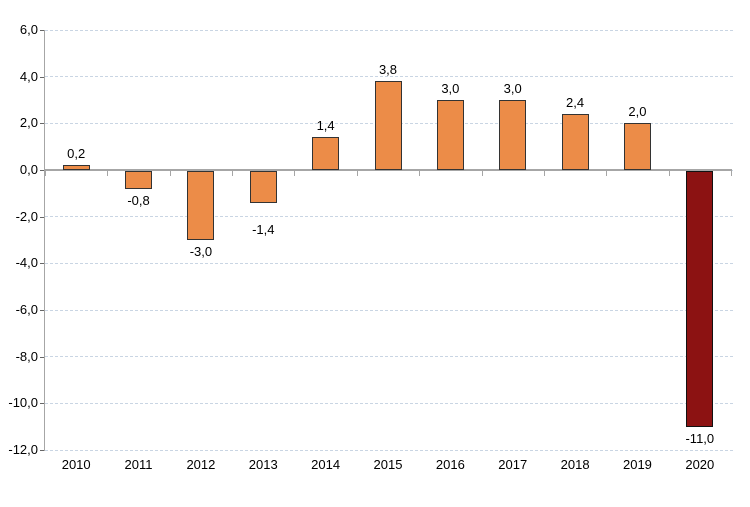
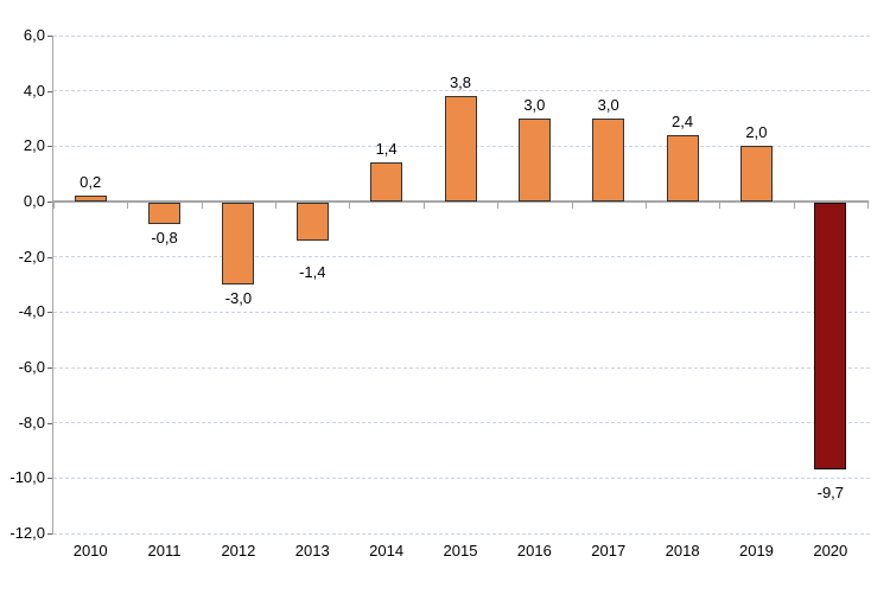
2020: -11,0 -> -9,7
